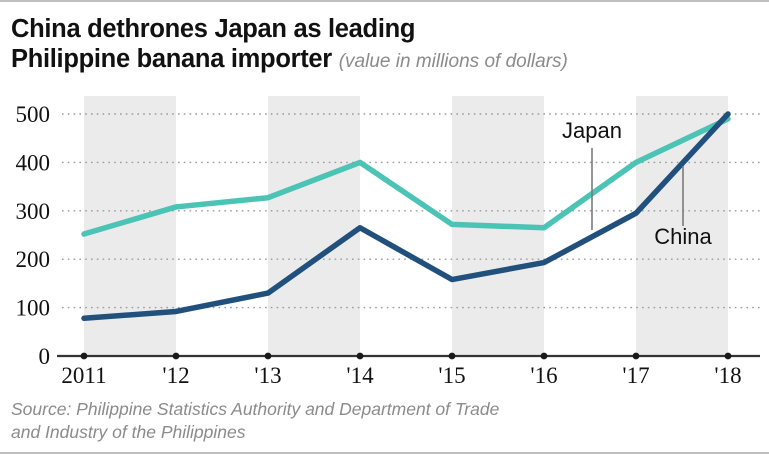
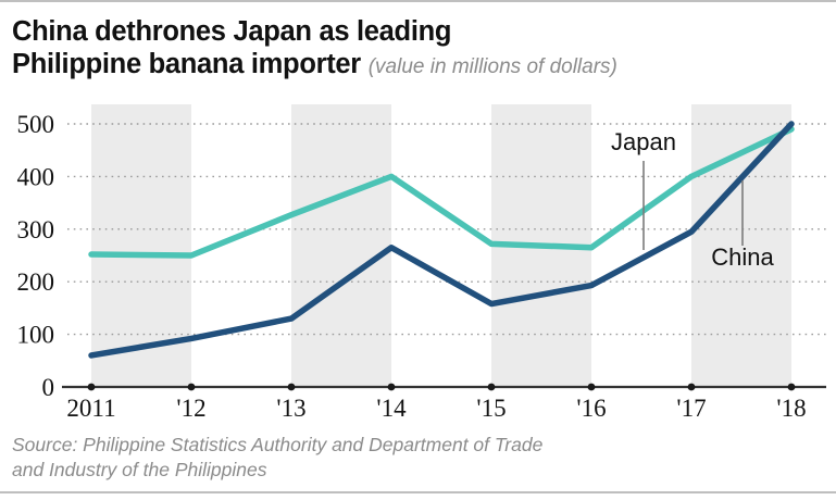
China/2011: 80 -> 60
Japan/'12: 310 -> 250
